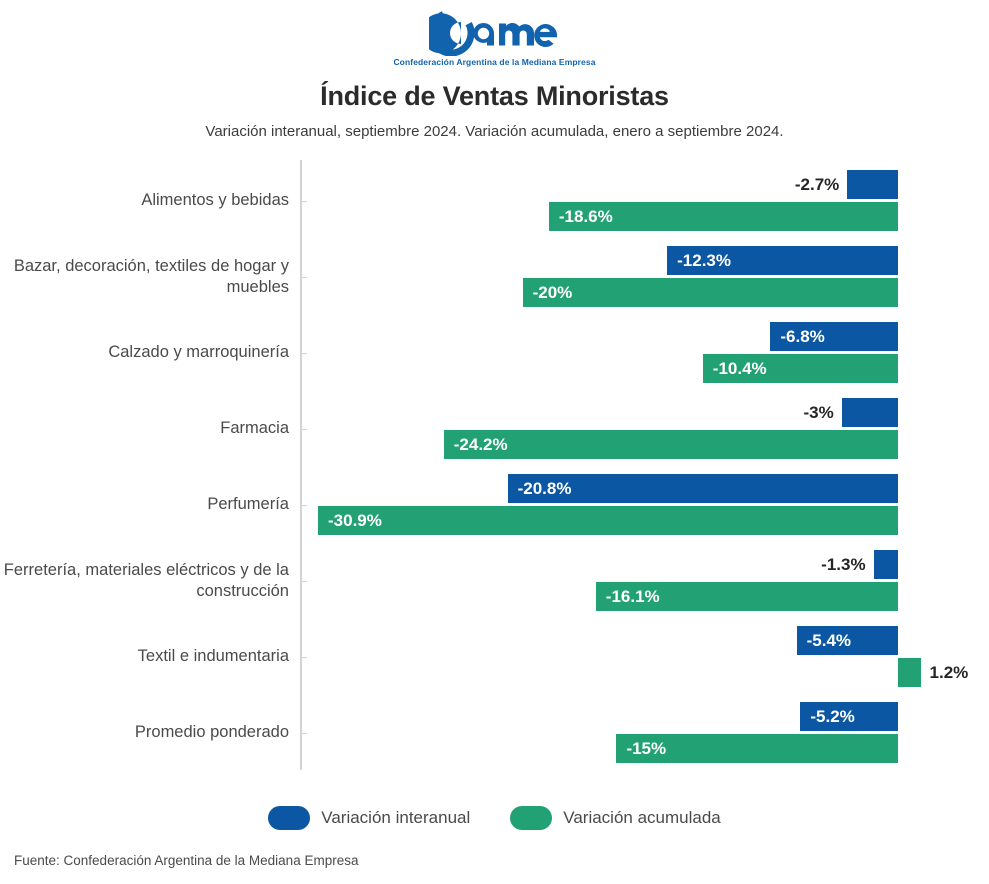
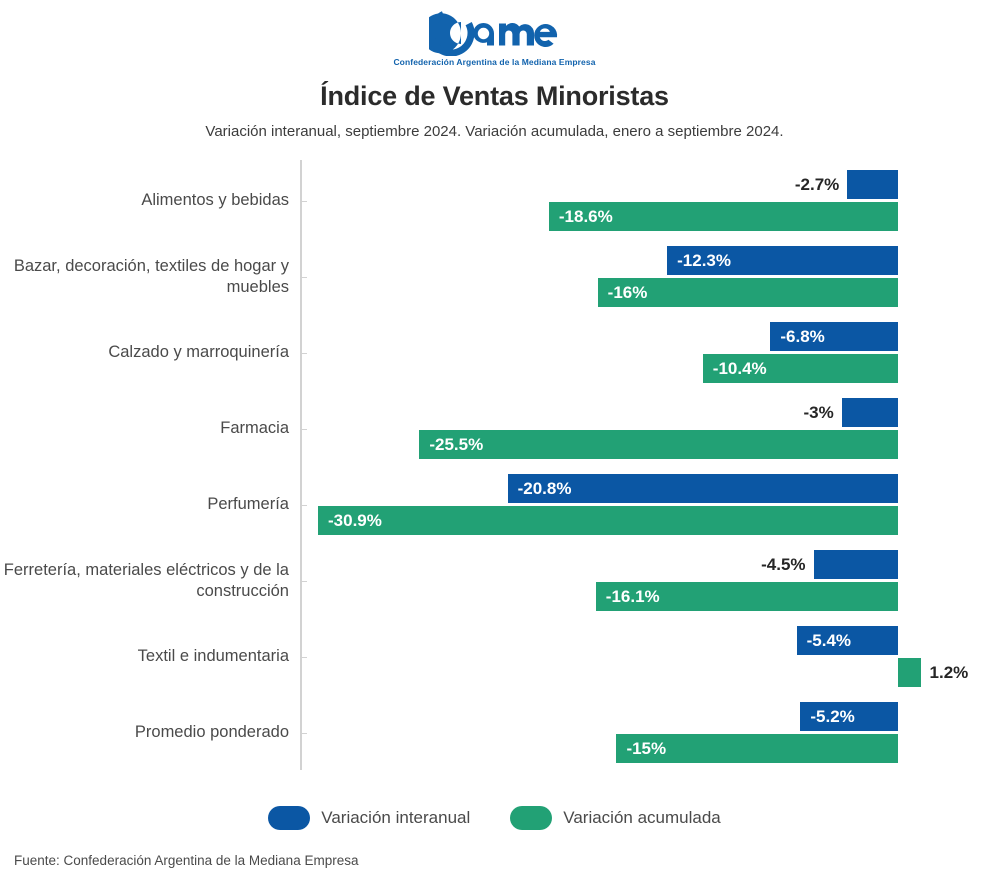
Variación acumulada/Bazar, decoración, textiles de hogar y muebles: -20% -> -16%
Variación acumulada/Farmacia: -24.2% -> -25.5%
Variación interanual/Ferretería, materiales eléctricos y de la construcción: -1.3% -> -4.5%
